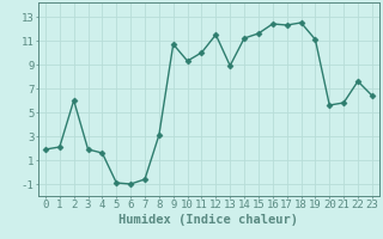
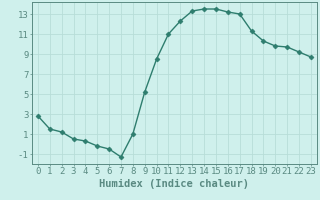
0: 1.9 -> 2.8
1: 2.1 -> 1.5
2: 6.0 -> 1.2
3: 1.9 -> 0.5
4: 1.6 -> 0.3
5: -0.9 -> -0.2
6: -1.0 -> -0.5
7: -0.6 -> -1.3
8: 3.1 -> 1.0
9: 10.7 -> 5.2
10: 9.3 -> 8.5
11: 10.0 -> 11.0
12: 11.5 -> 12.3
13: 8.9 -> 13.3
14: 11.2 -> 13.5
15: 11.6 -> 13.5
16: 12.4 -> 13.2
17: 12.3 -> 13.0
18: 12.5 -> 11.3
19: 11.1 -> 10.3
20: 5.6 -> 9.8
21: 5.8 -> 9.7
22: 7.6 -> 9.2
23: 6.4 -> 8.7
